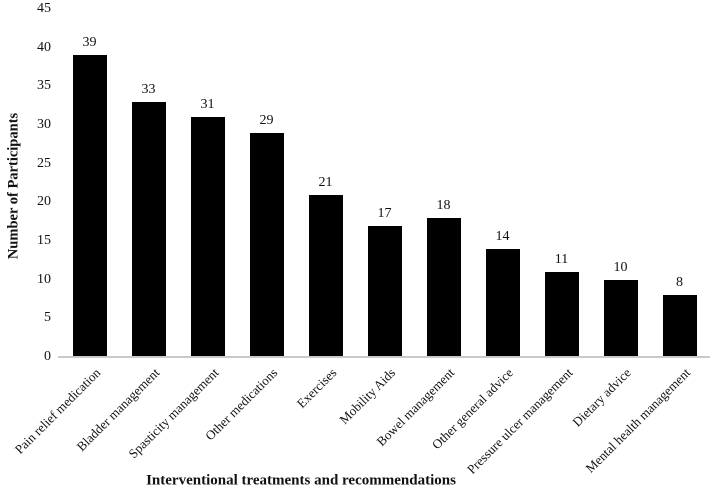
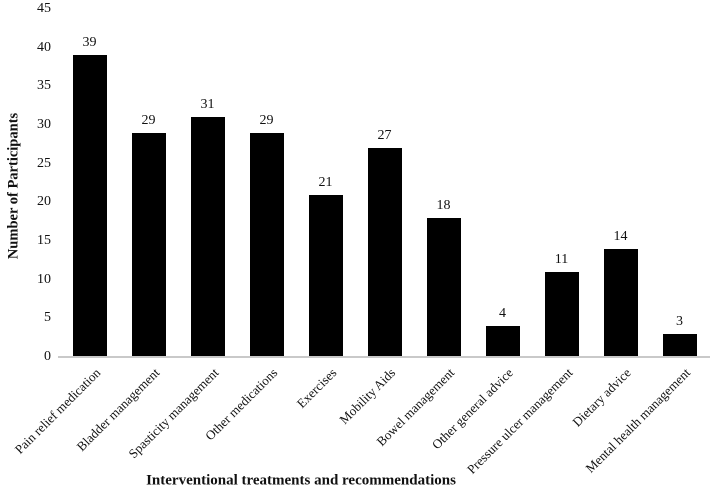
Bladder management: 33 -> 29
Mobility Aids: 17 -> 27
Other general advice: 14 -> 4
Dietary advice: 10 -> 14
Mental health management: 8 -> 3
